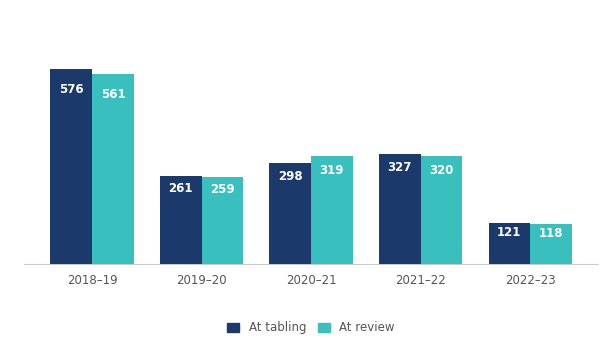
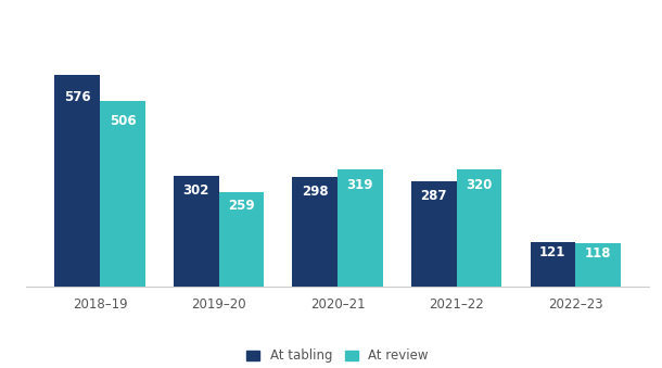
At review/2018–19: 561 -> 506
At tabling/2019–20: 261 -> 302
At tabling/2021–22: 327 -> 287
